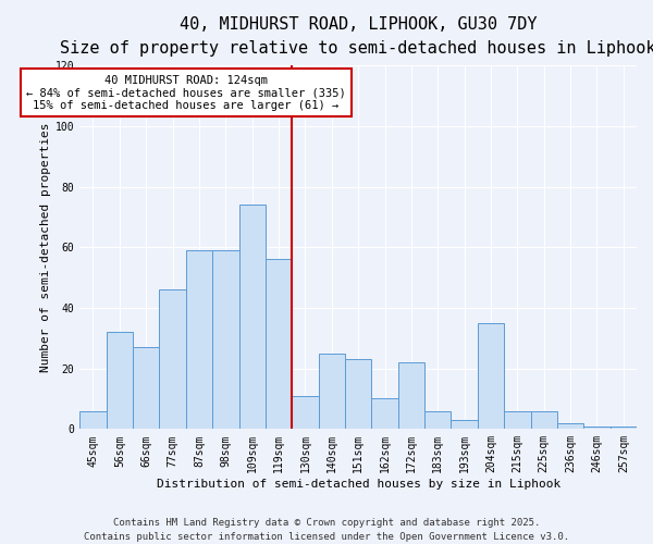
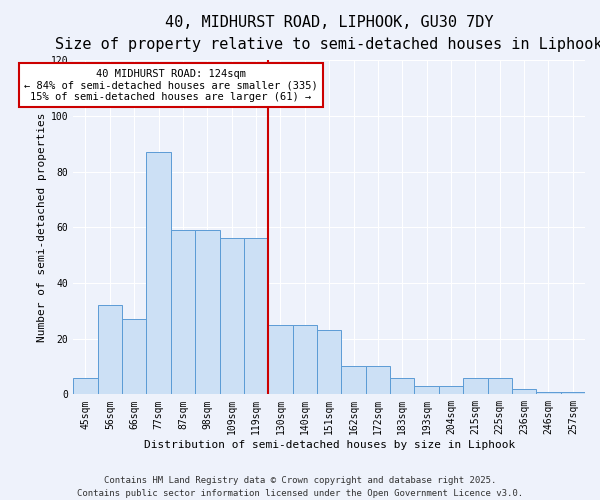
77sqm: 46 -> 87
109sqm: 74 -> 56
130sqm: 11 -> 25
172sqm: 22 -> 10
204sqm: 35 -> 3
